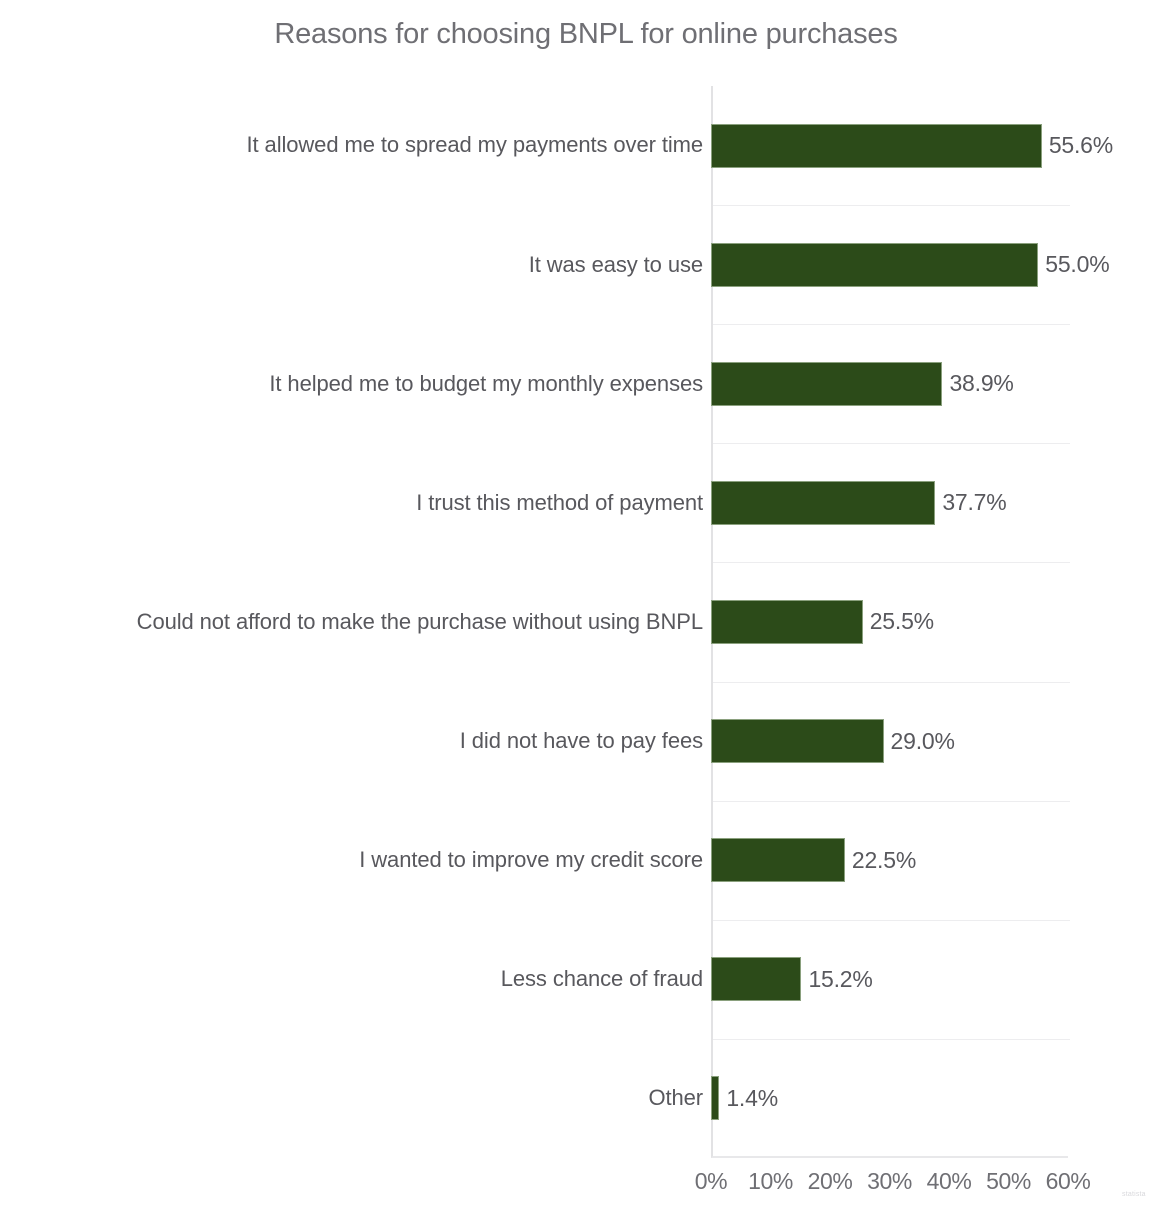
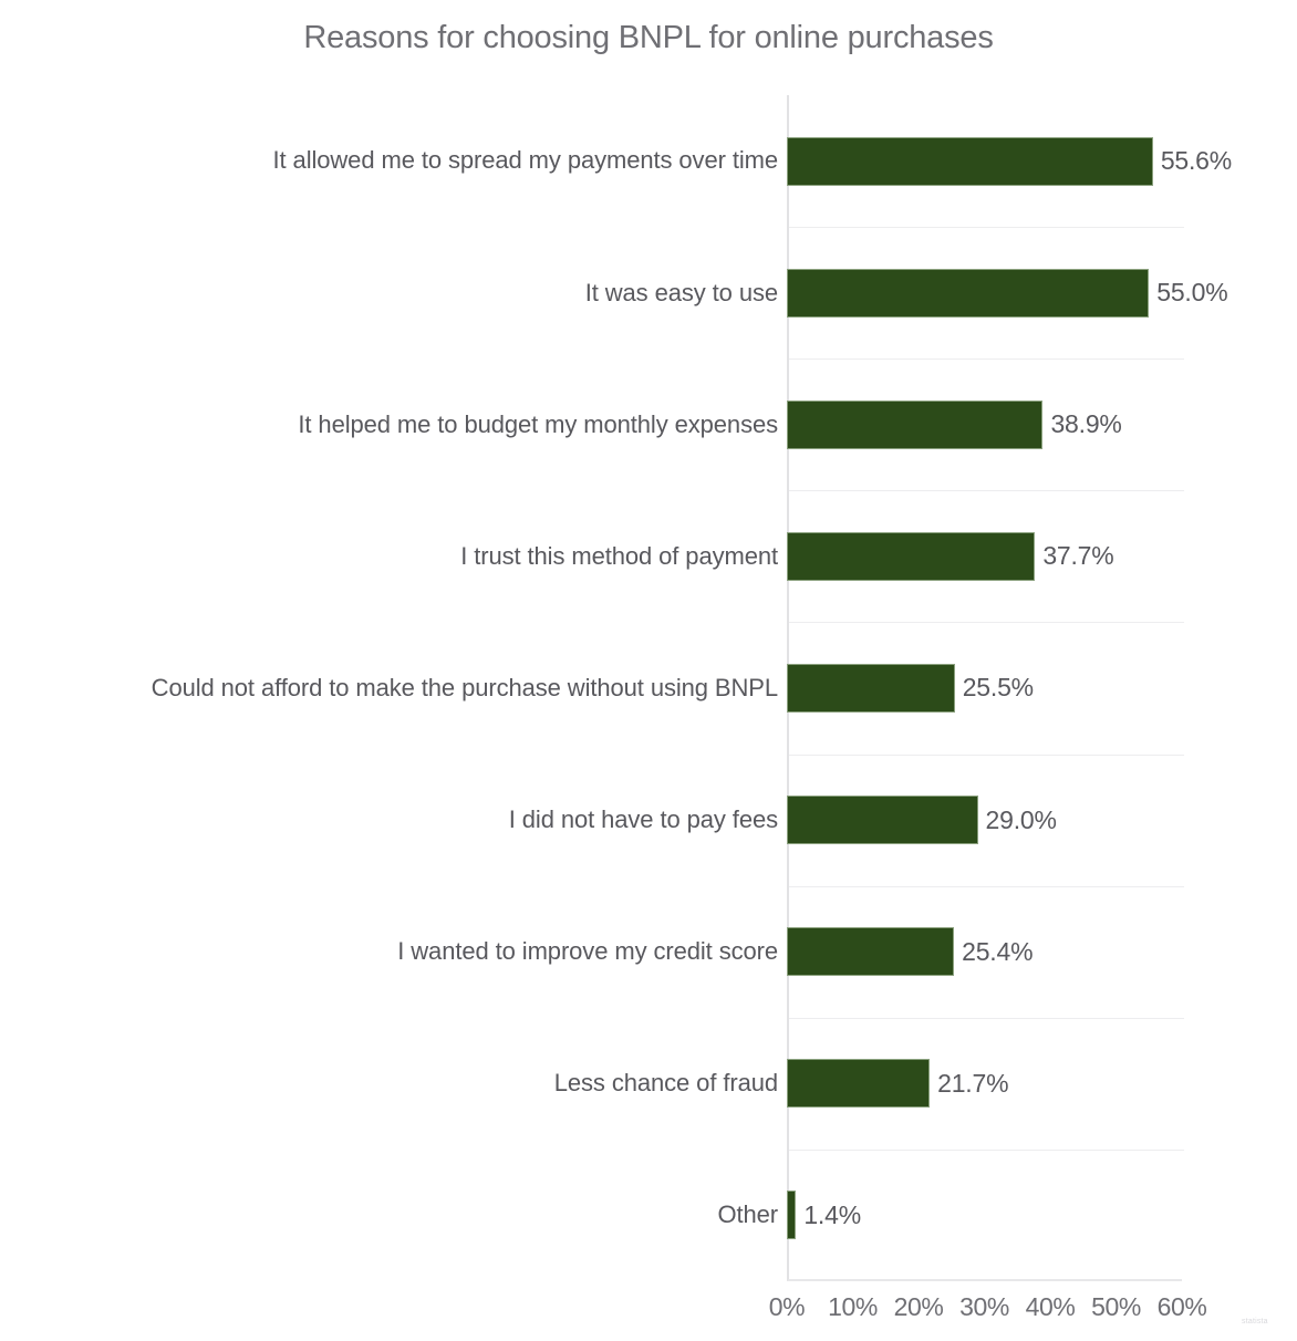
I wanted to improve my credit score: 22.5% -> 25.4%
Less chance of fraud: 15.2% -> 21.7%
